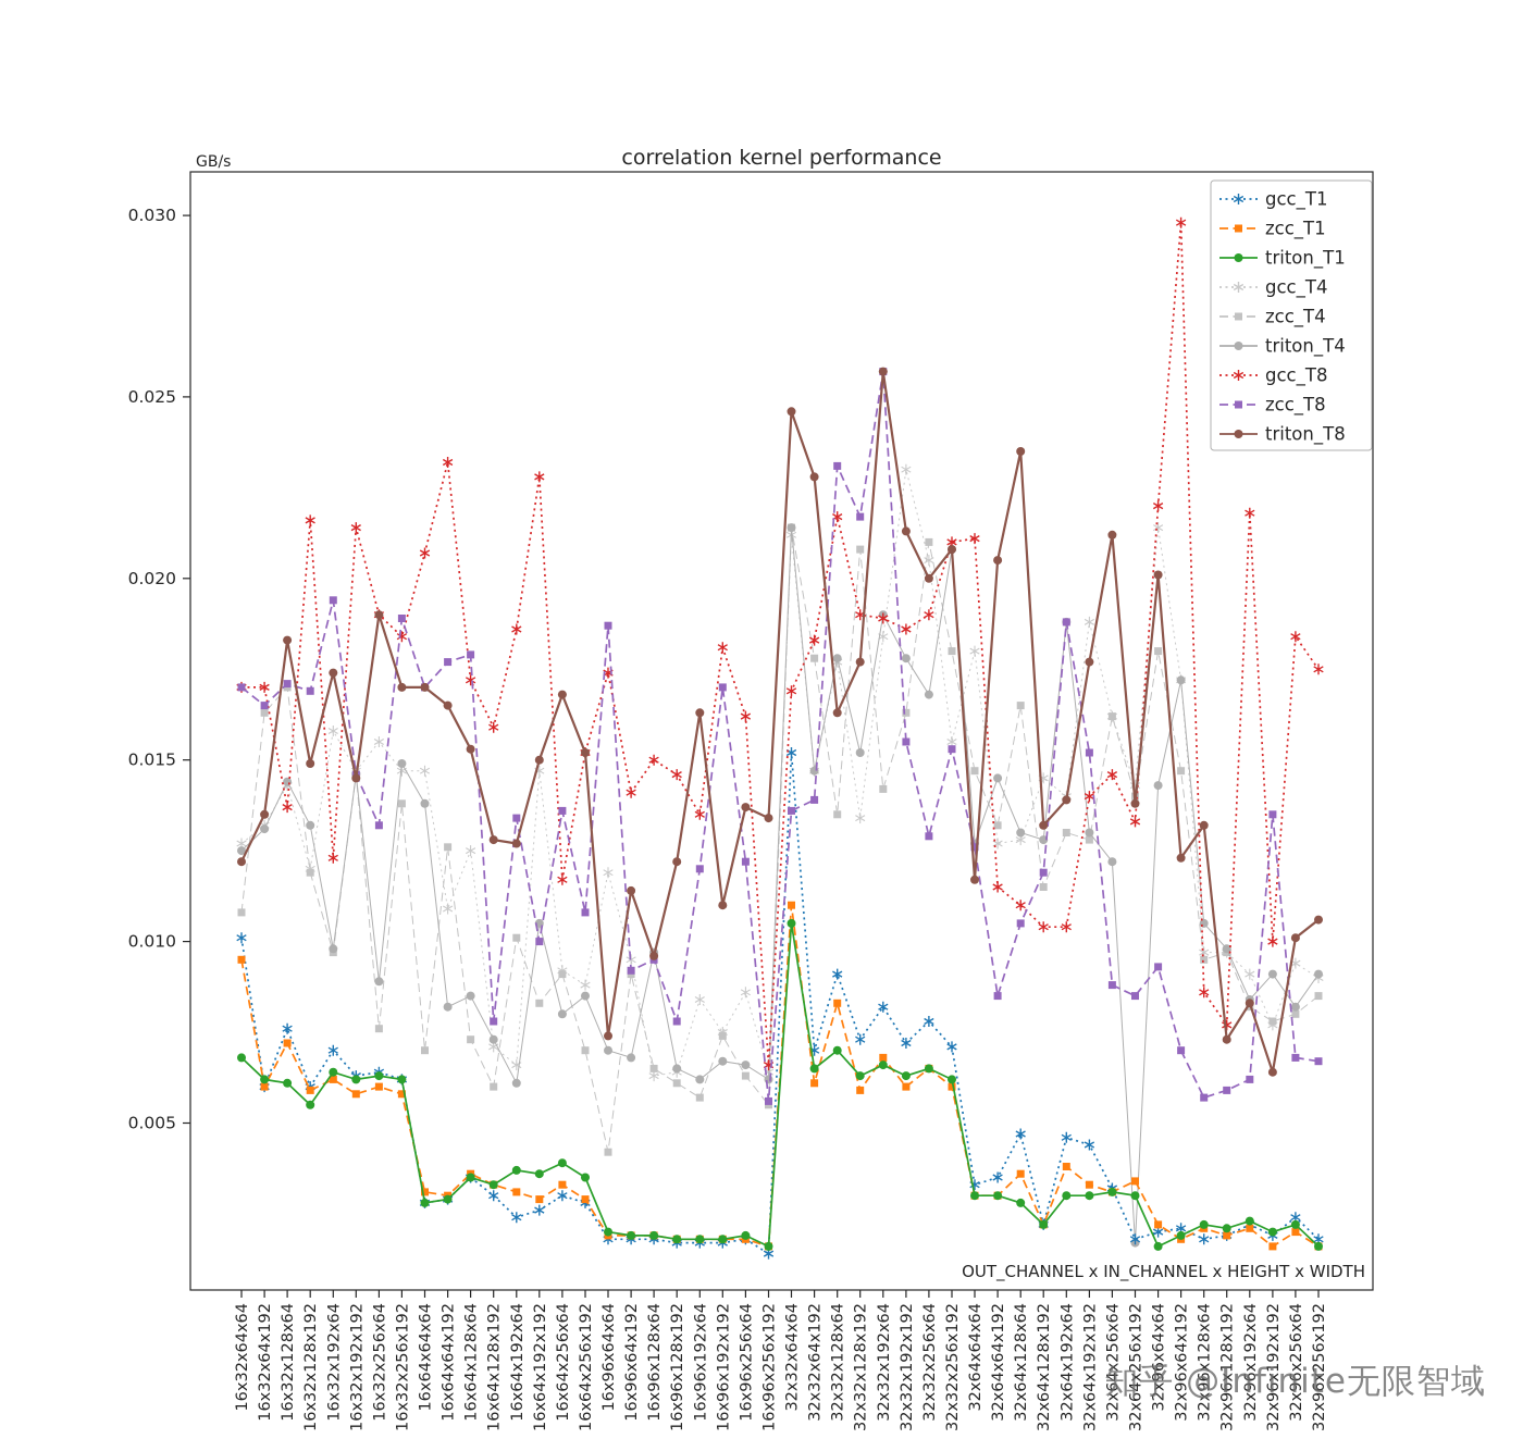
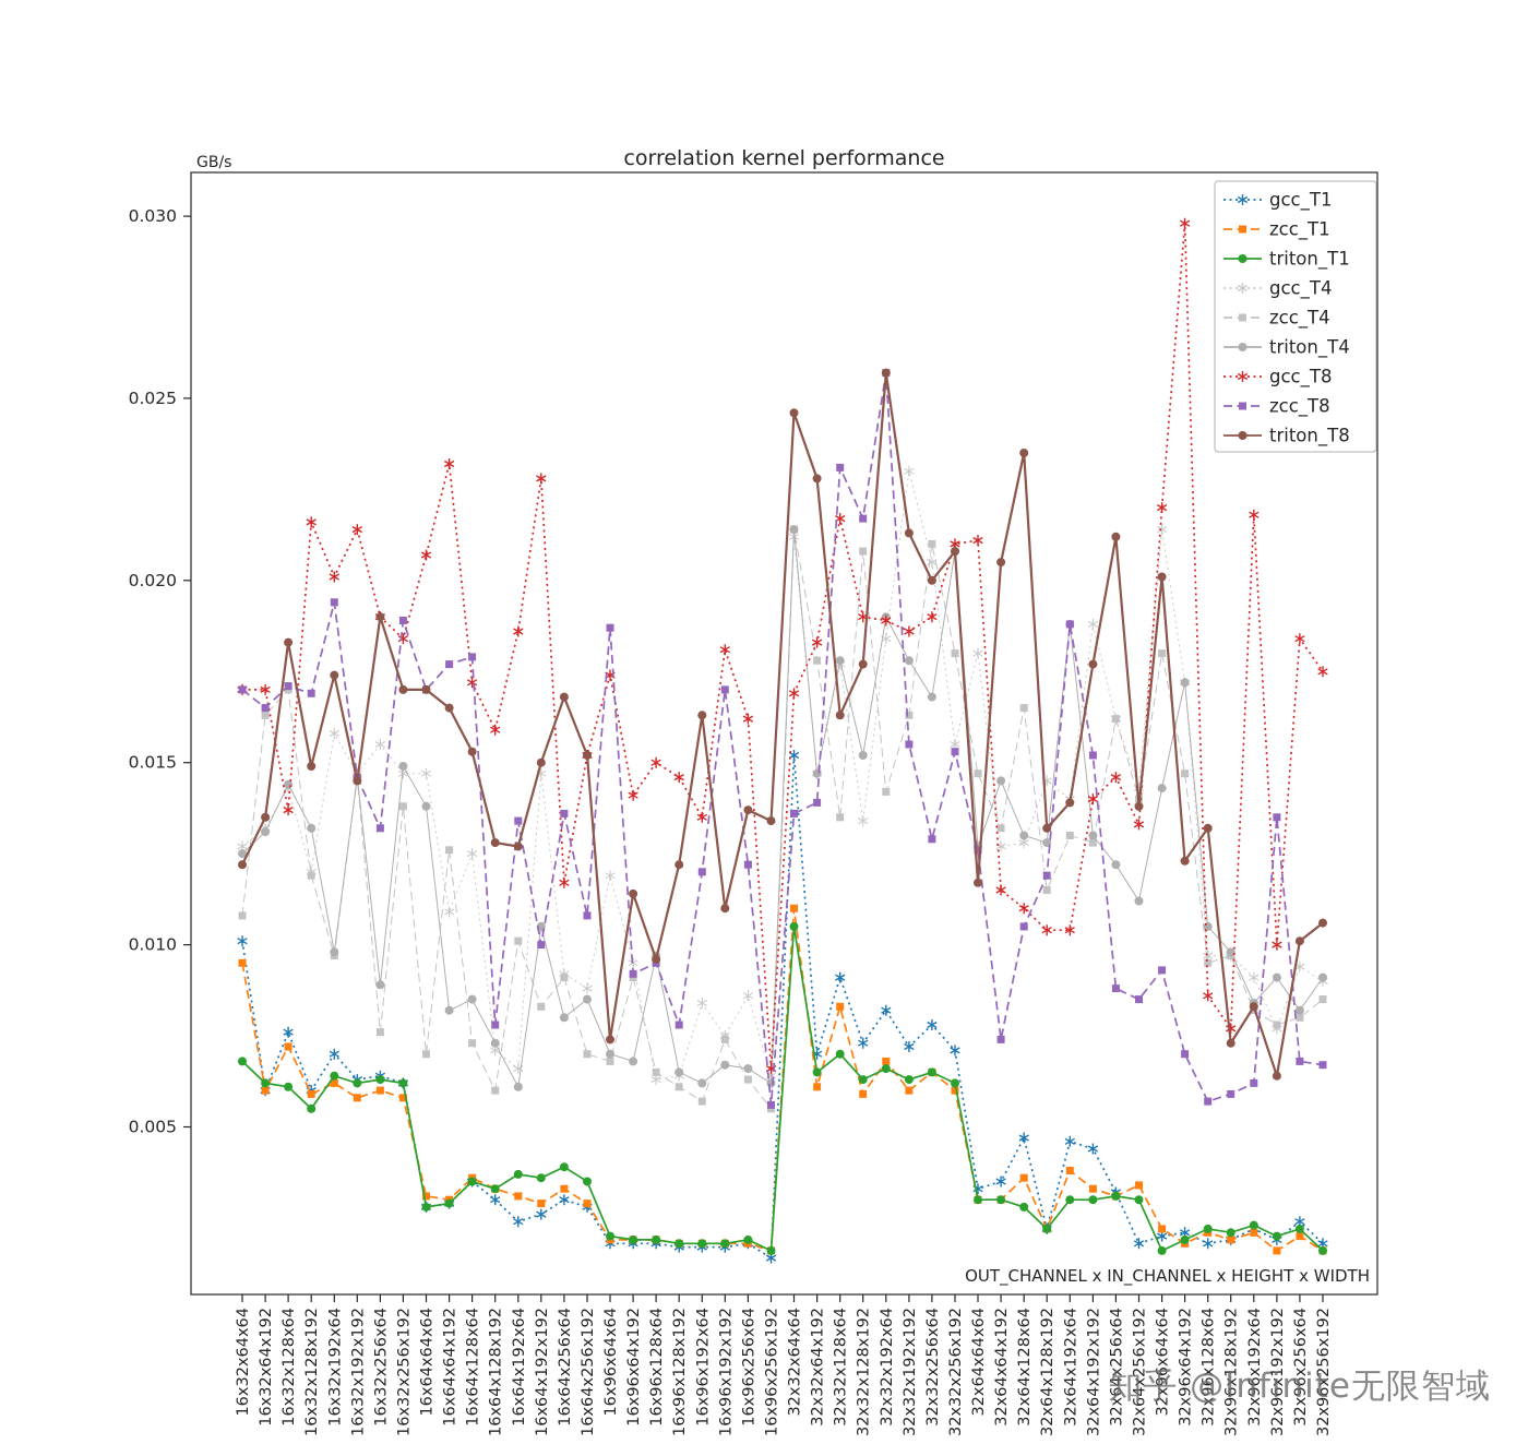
gcc_T8/16x32x192x64: 0.0123 -> 0.0201
zcc_T4/16x96x64x64: 0.0042 -> 0.0068
zcc_T8/32x64x64x192: 0.0085 -> 0.0074
triton_T4/32x64x256x192: 0.0017 -> 0.0112
